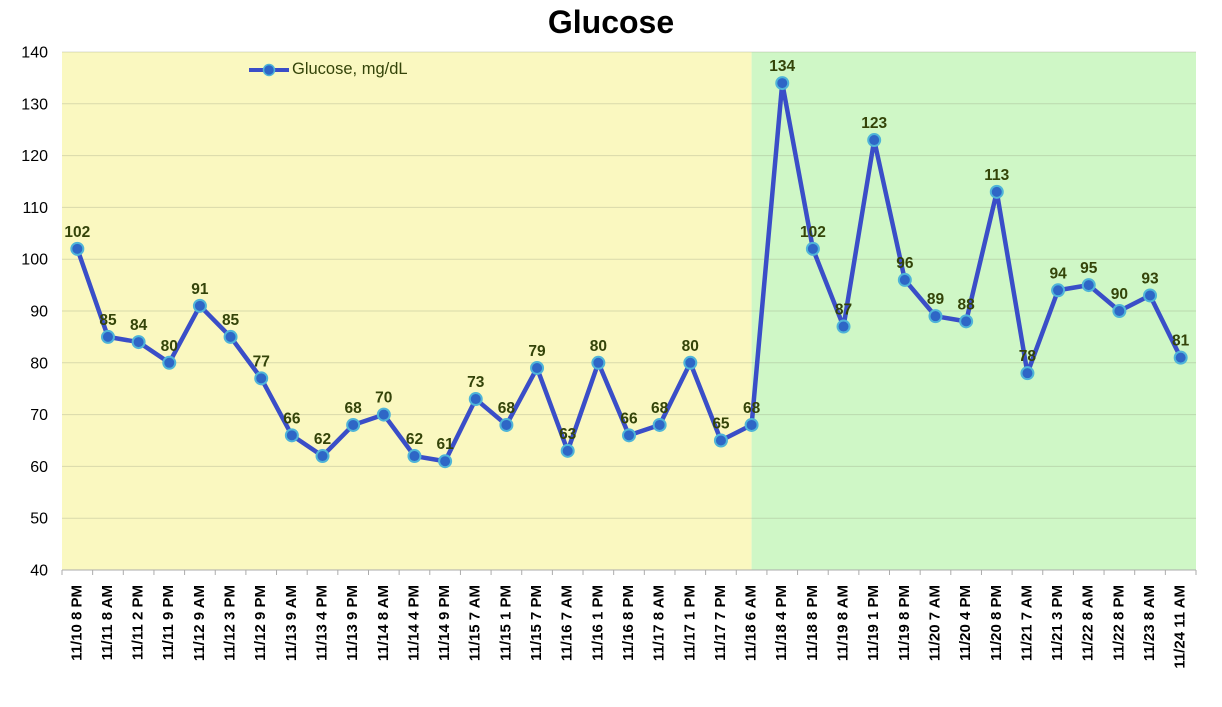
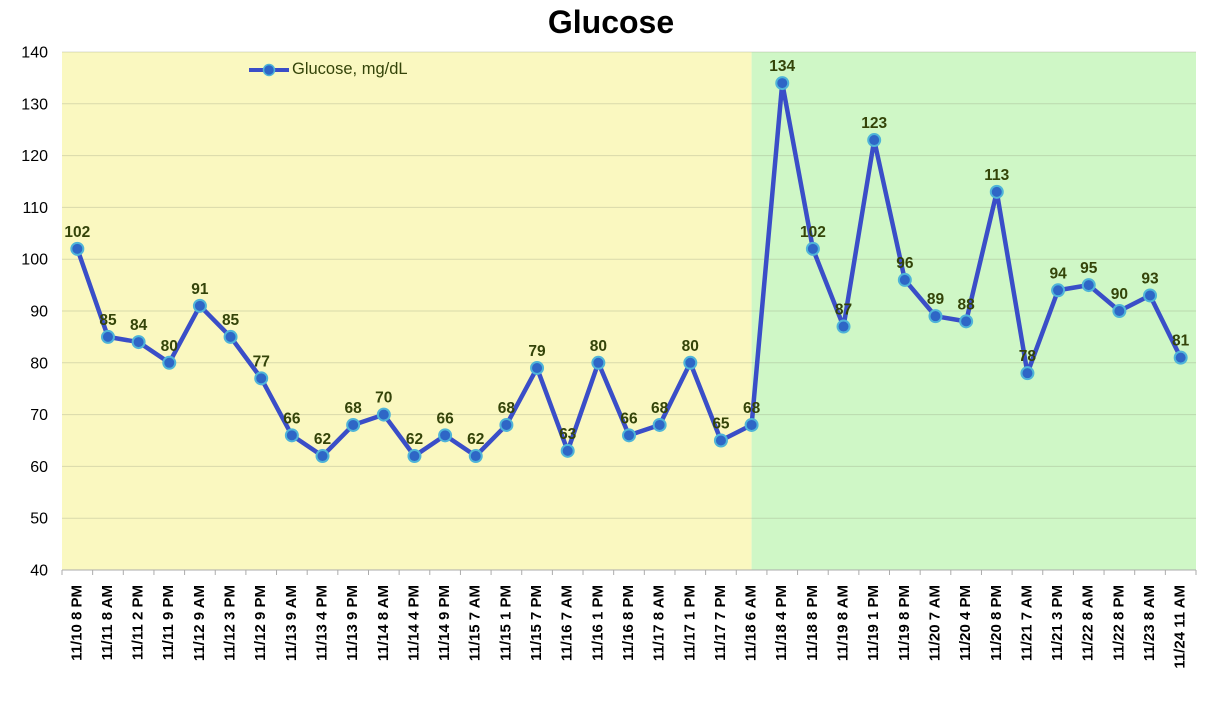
11/14 9 PM: 61 -> 66
11/15 7 AM: 73 -> 62
